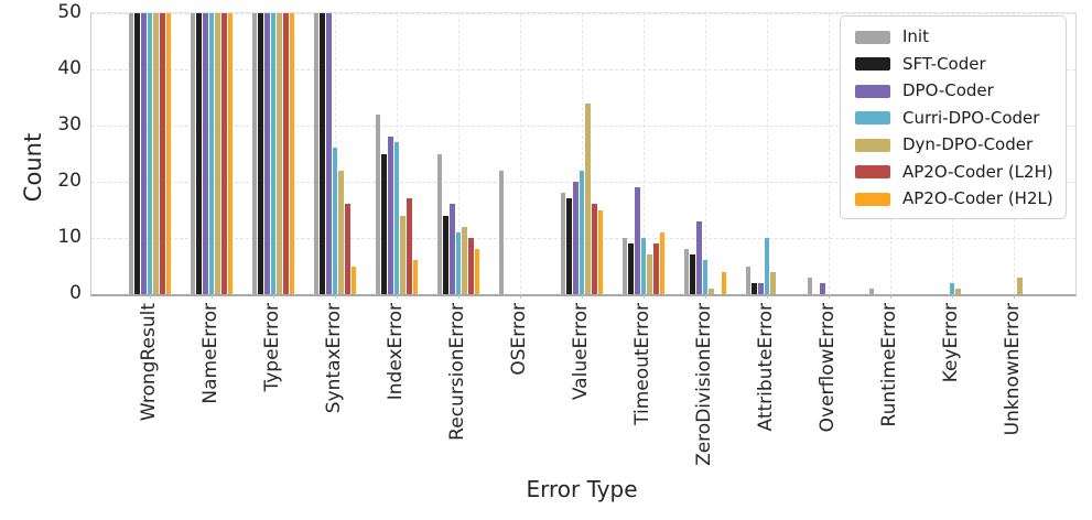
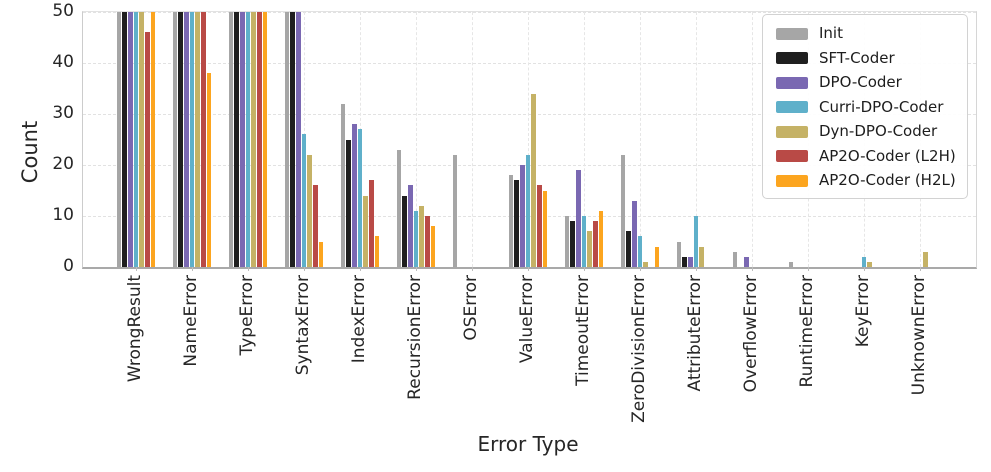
AP2O-Coder (L2H)/WrongResult: 50 -> 46
AP2O-Coder (H2L)/NameError: 50 -> 38
Init/RecursionError: 25 -> 23
Init/ZeroDivisionError: 8 -> 22
